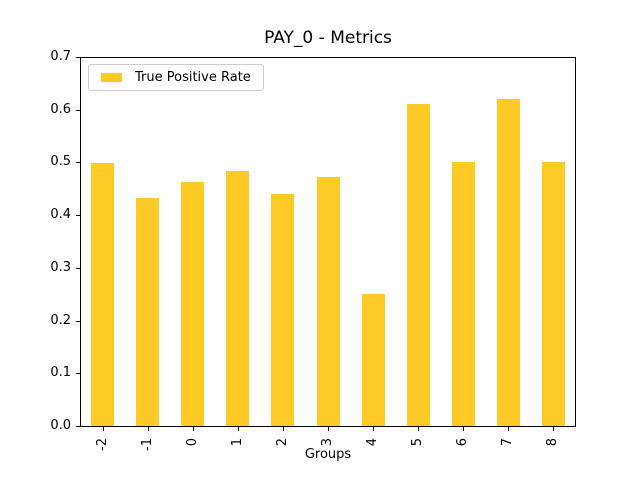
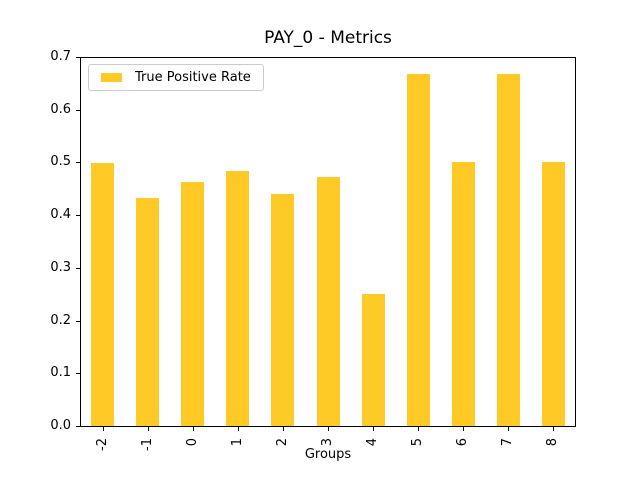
5: 0.61 -> 0.67
7: 0.62 -> 0.67
